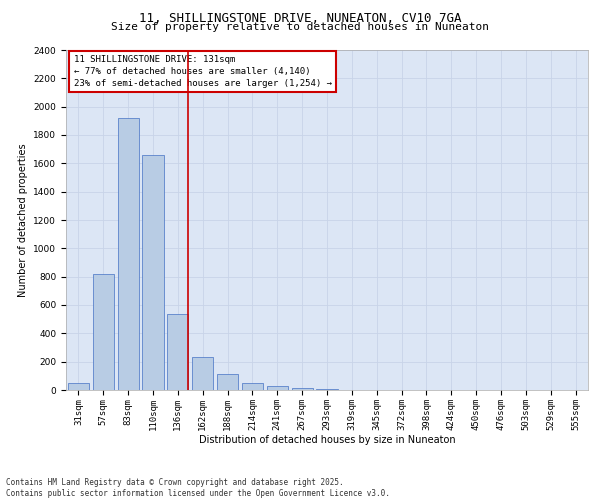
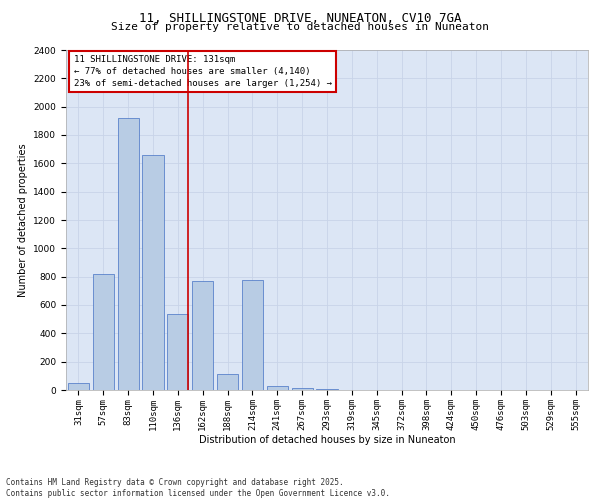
162sqm: 240 -> 770
214sqm: 50 -> 780
